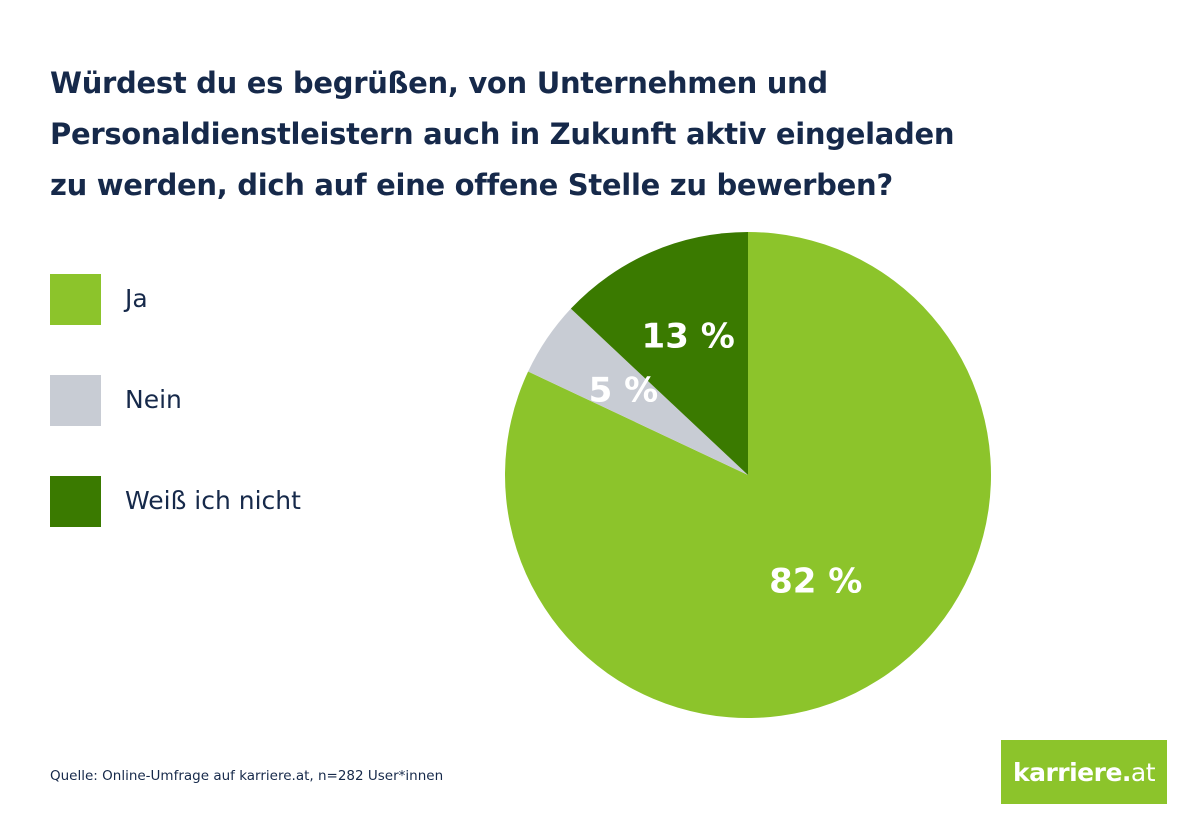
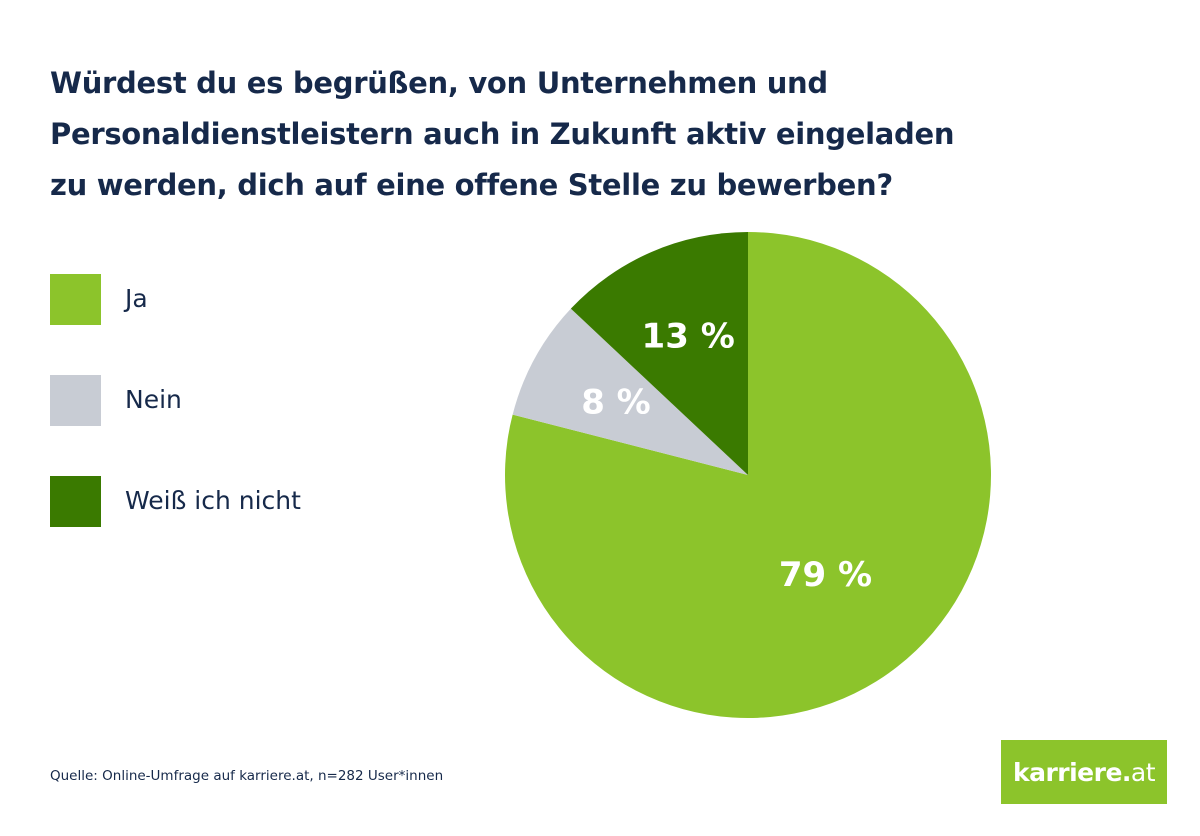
Ja: 82 -> 79
Nein: 5 -> 8
